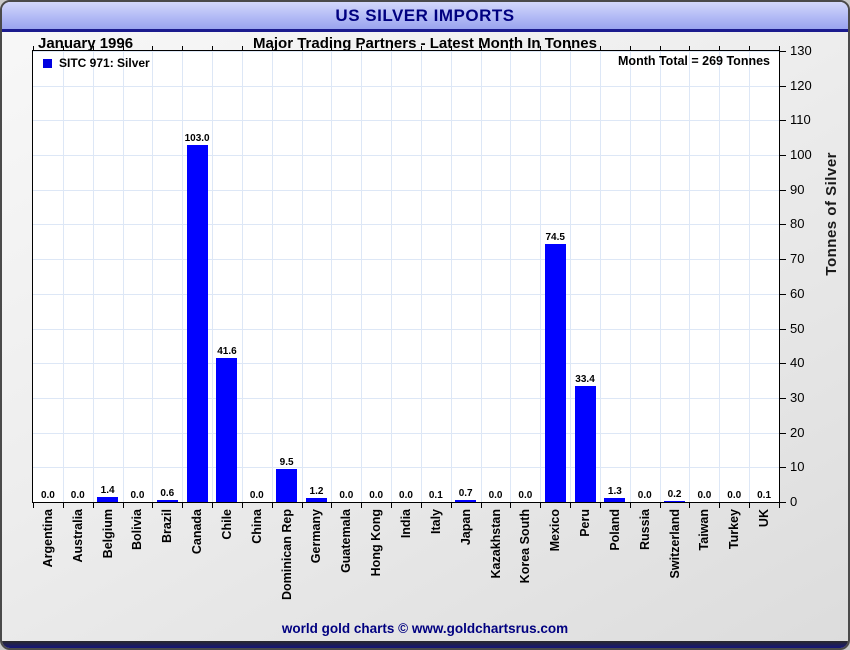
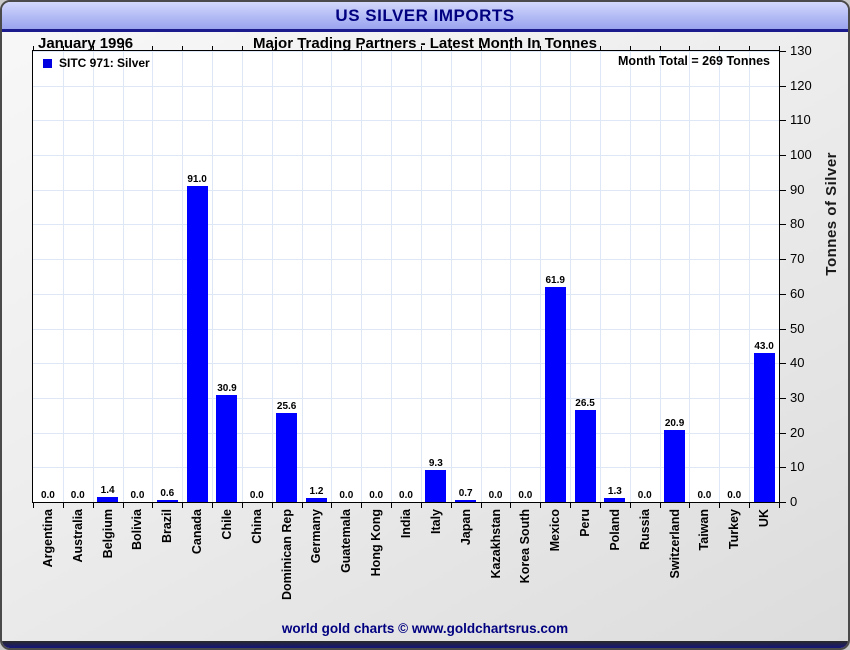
Canada: 103.0 -> 91.0
Chile: 41.6 -> 30.9
Dominican Rep: 9.5 -> 25.6
Italy: 0.1 -> 9.3
Mexico: 74.5 -> 61.9
Peru: 33.4 -> 26.5
Switzerland: 0.2 -> 20.9
UK: 0.1 -> 43.0
